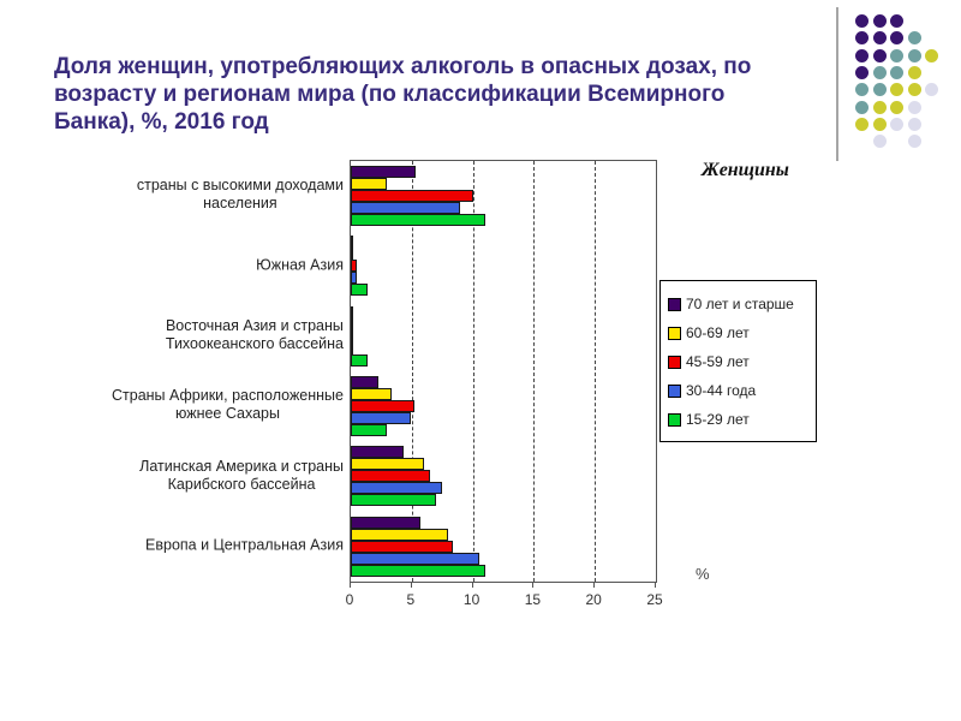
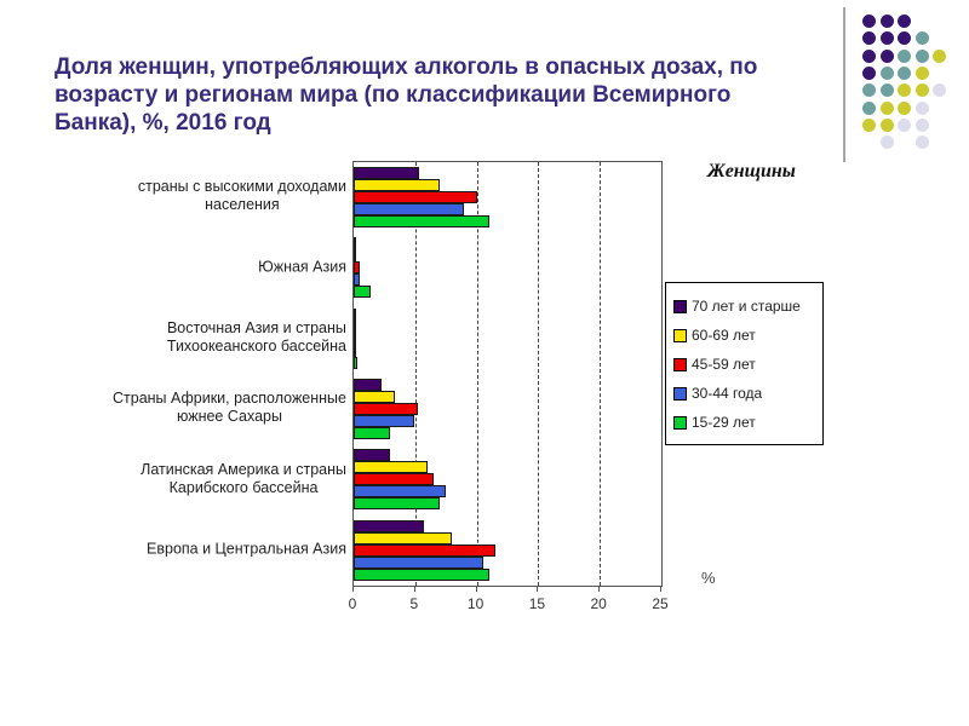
60-69 лет/страны с высокими доходами населения: 3.0 -> 7.0
15-29 лет/Восточная Азия и страны Тихоокеанского бассейна: 1.4 -> 0.3
70 лет и старше/Латинская Америка и страны Карибского бассейна: 4.3 -> 3.0
45-59 лет/Европа и Центральная Азия: 8.4 -> 11.5
